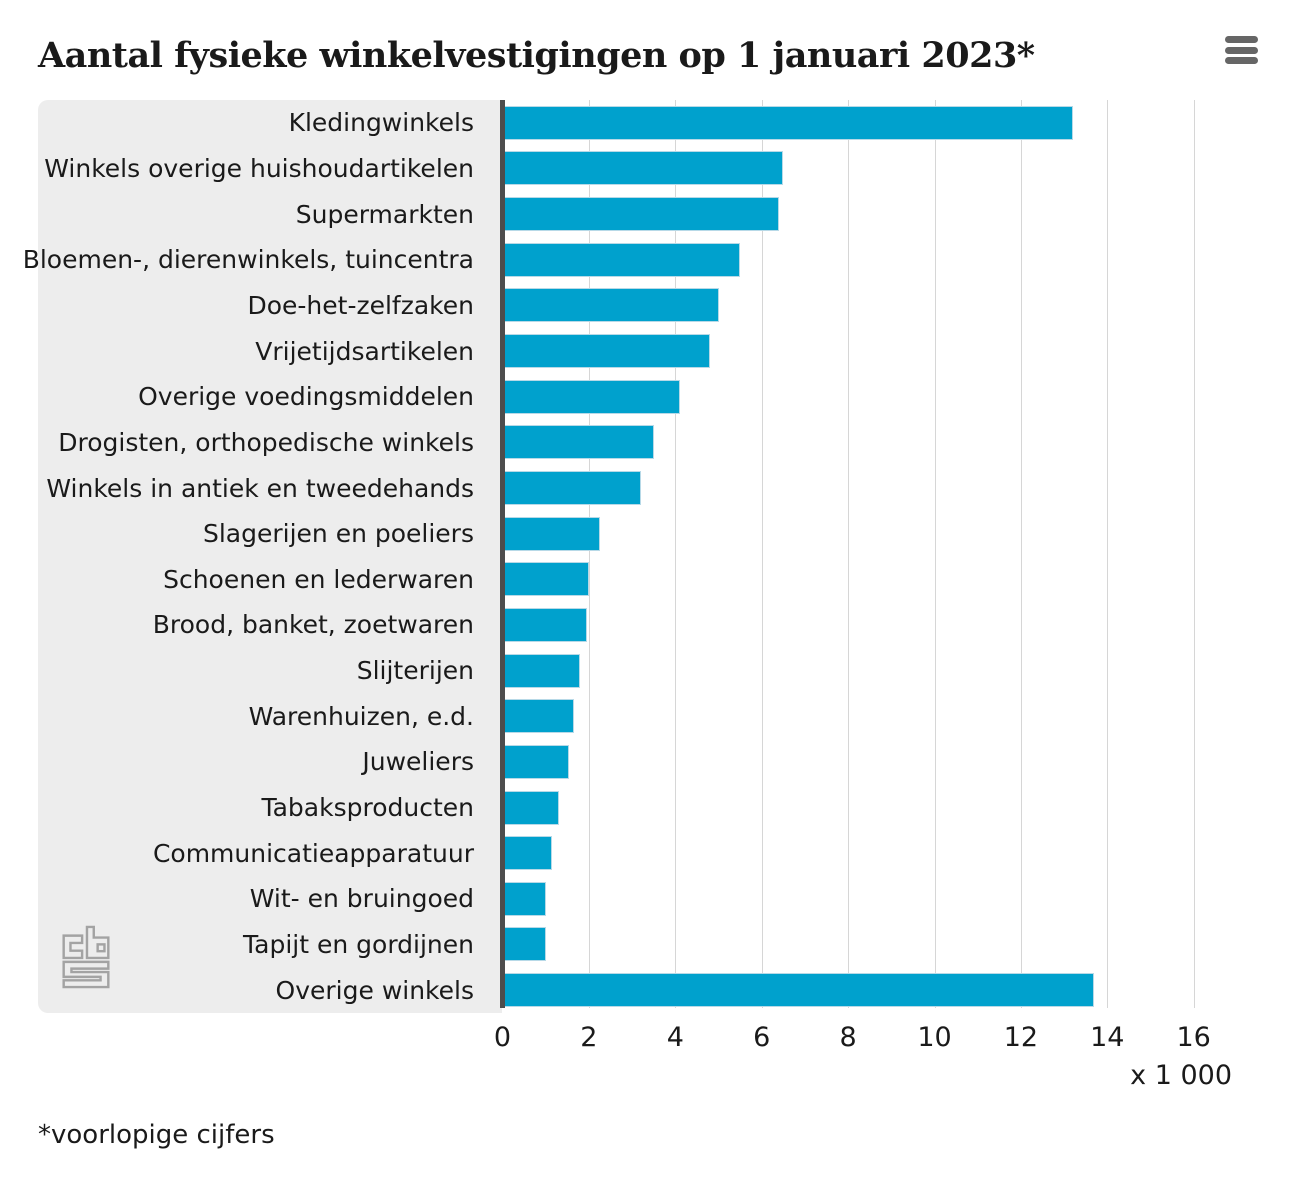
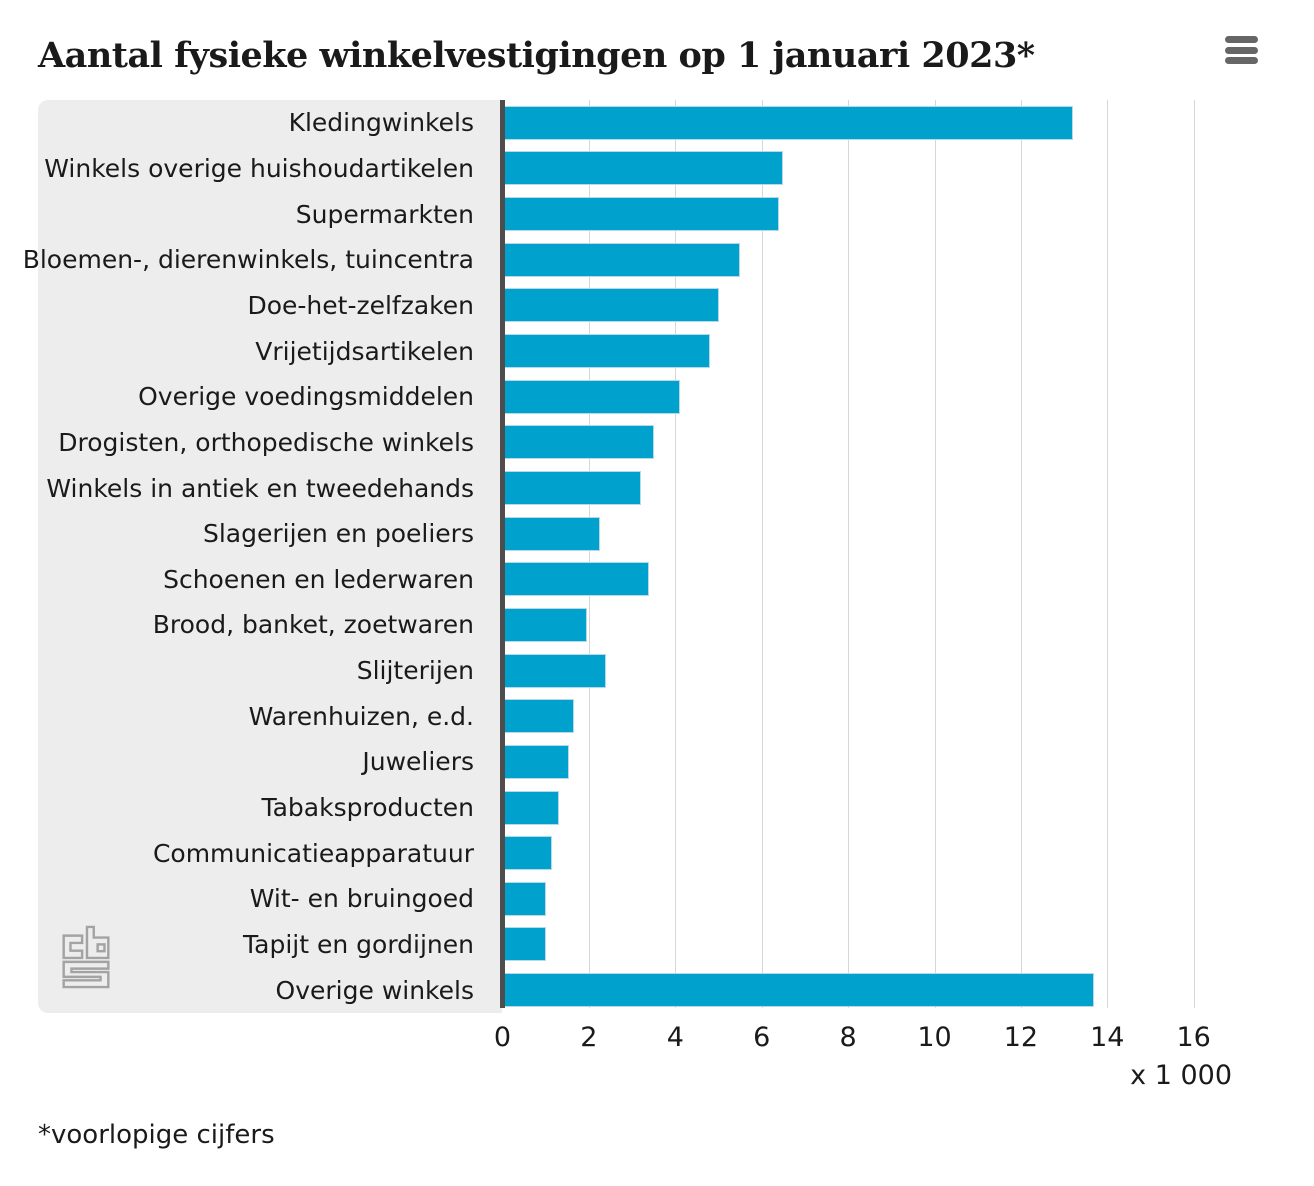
Schoenen en lederwaren: 2.0 -> 3.4
Slijterijen: 1.8 -> 2.4
